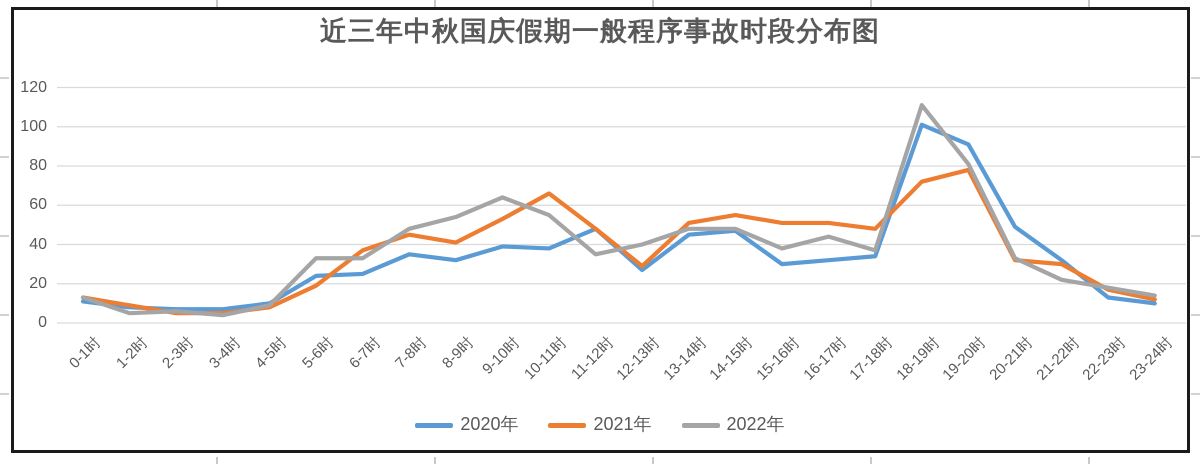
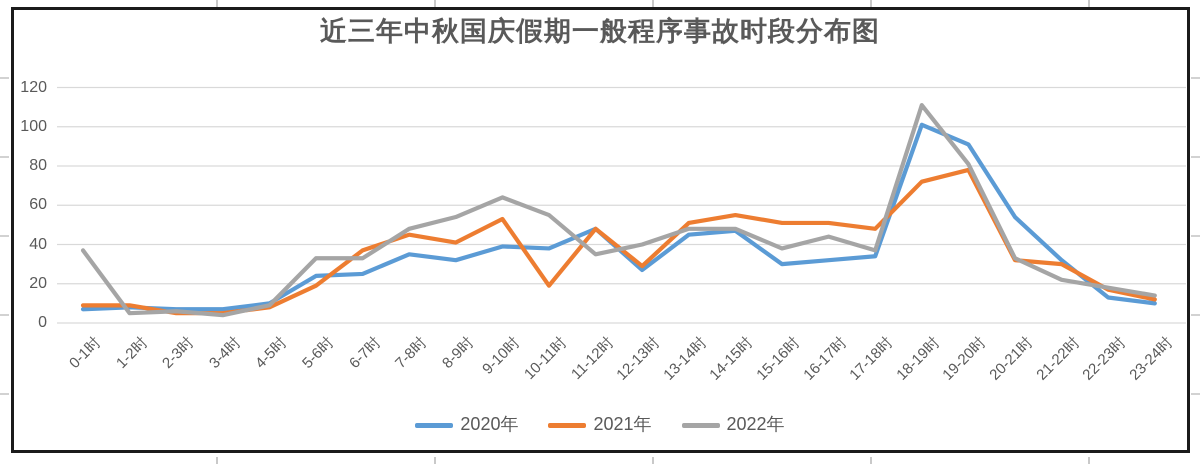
2020年/0-1时: 11 -> 7
2021年/0-1时: 13 -> 9
2022年/0-1时: 13 -> 37
2021年/10-11时: 66 -> 19
2020年/20-21时: 49 -> 54
